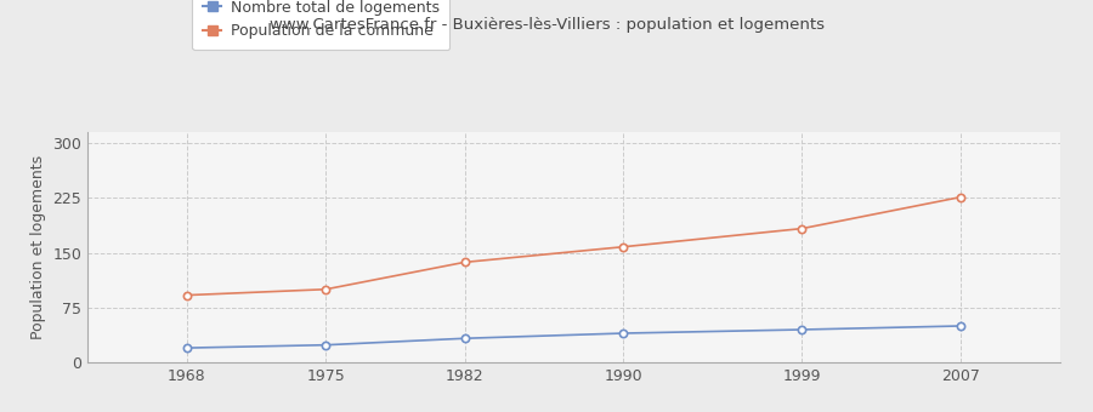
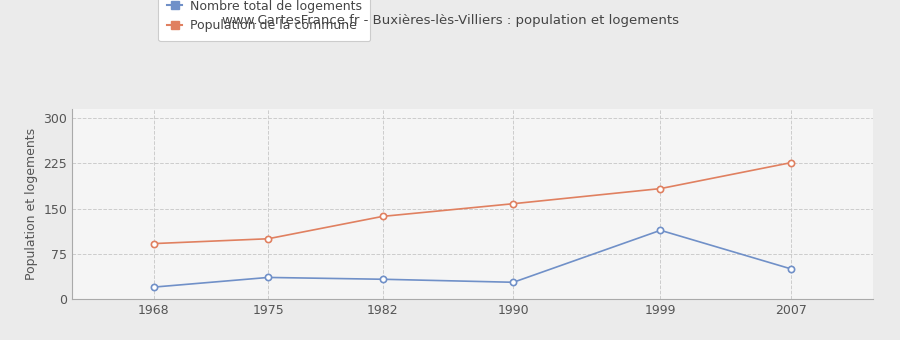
Nombre total de logements/1975: 24 -> 36
Nombre total de logements/1990: 40 -> 28
Nombre total de logements/1999: 45 -> 114
